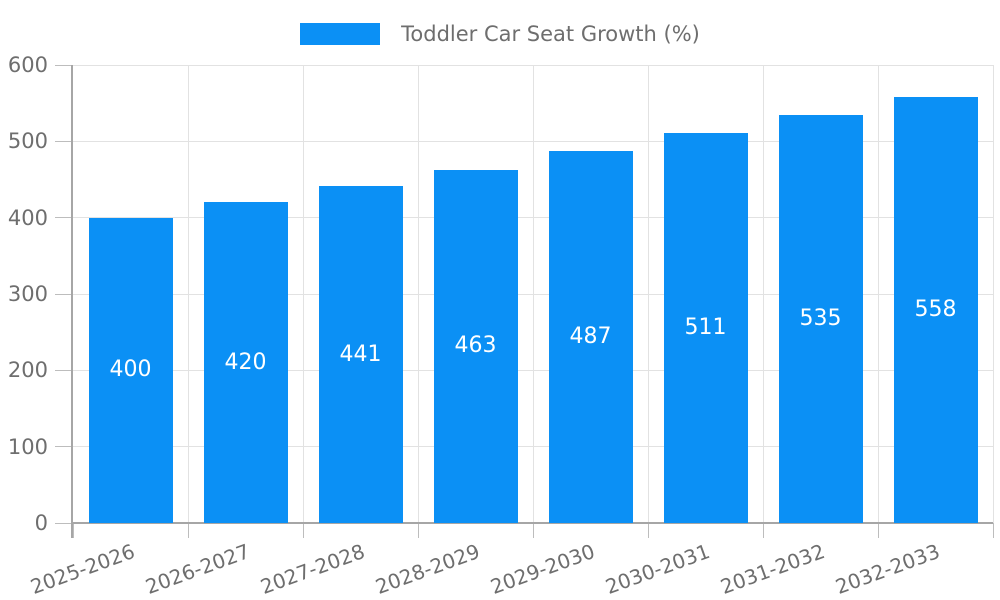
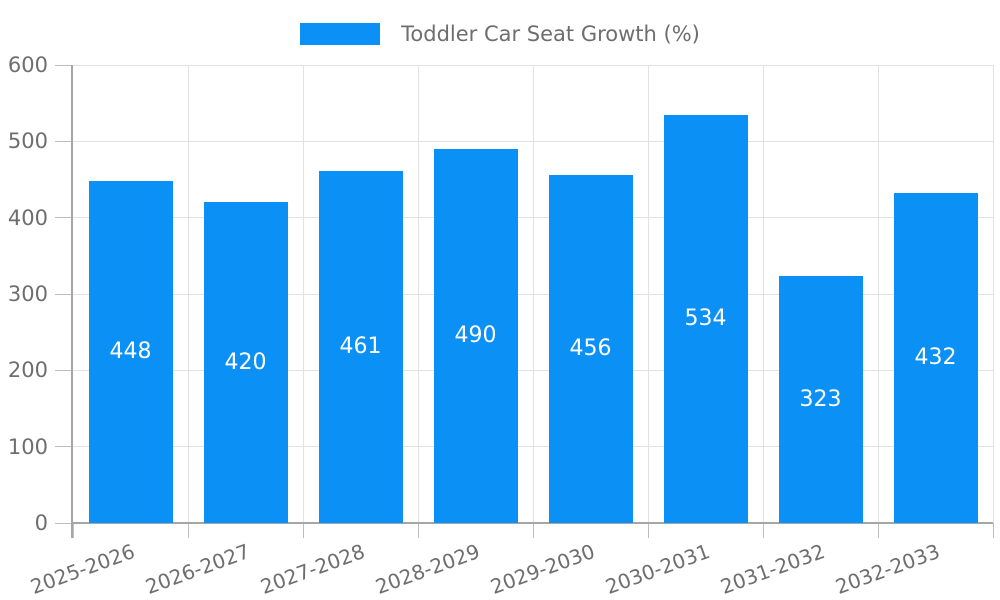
2025-2026: 400 -> 448
2027-2028: 441 -> 461
2028-2029: 463 -> 490
2029-2030: 487 -> 456
2030-2031: 511 -> 534
2031-2032: 535 -> 323
2032-2033: 558 -> 432
